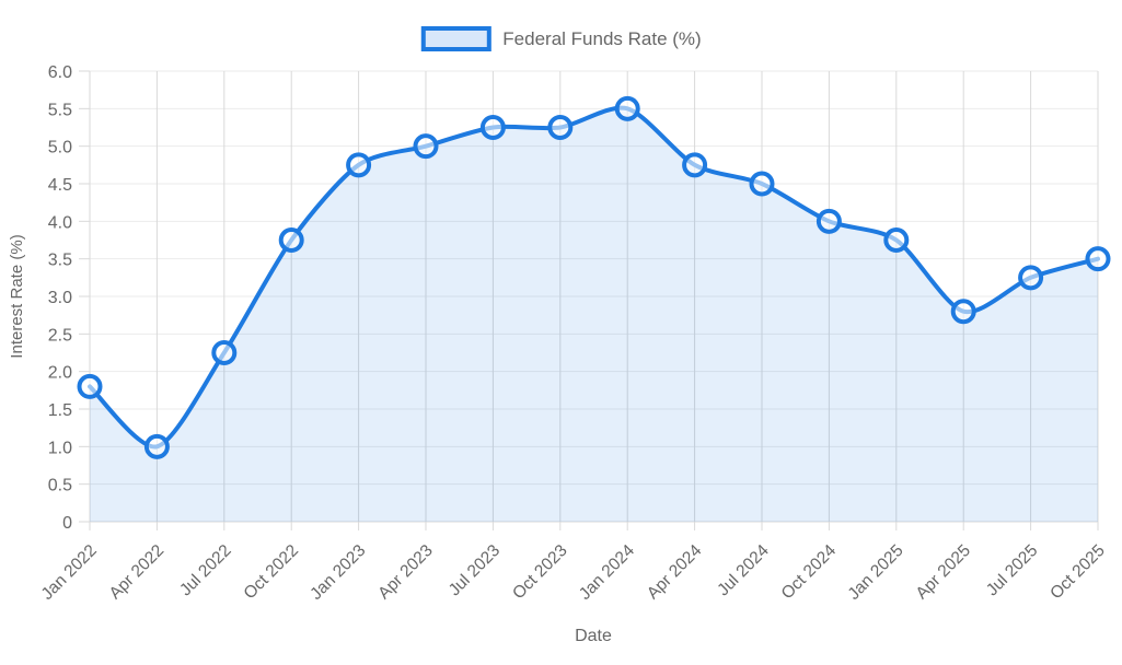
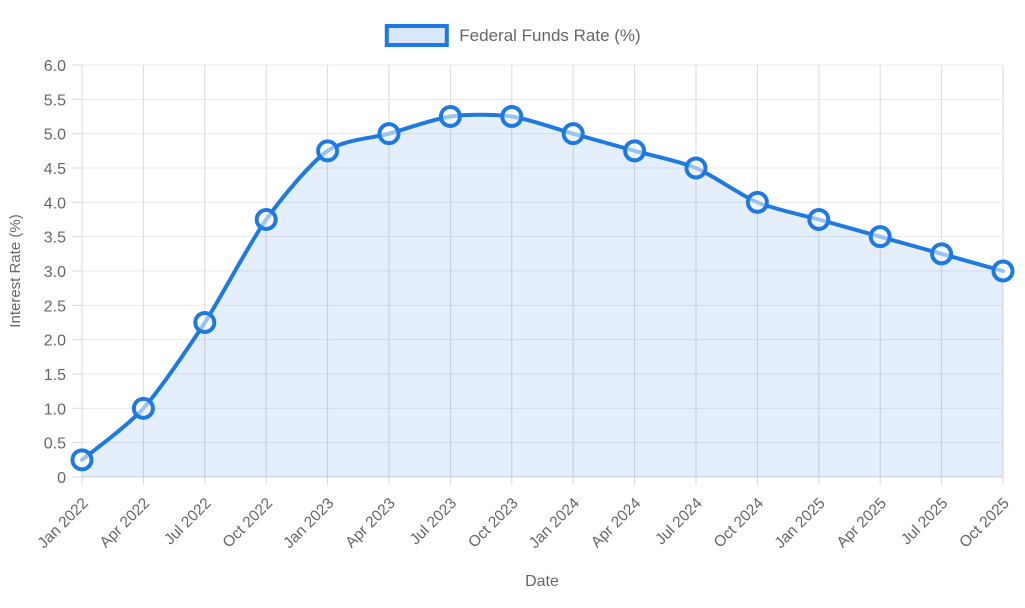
Jan 2022: 1.8 -> 0.2
Jan 2024: 5.5 -> 5.0
Apr 2025: 2.8 -> 3.5
Oct 2025: 3.5 -> 3.0
